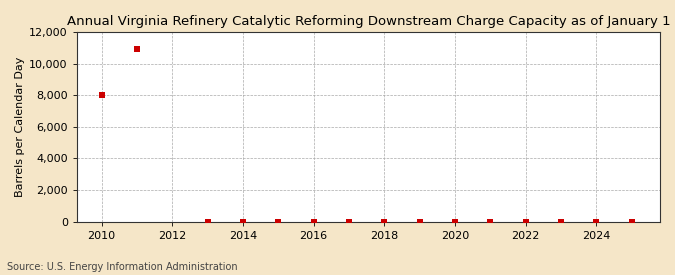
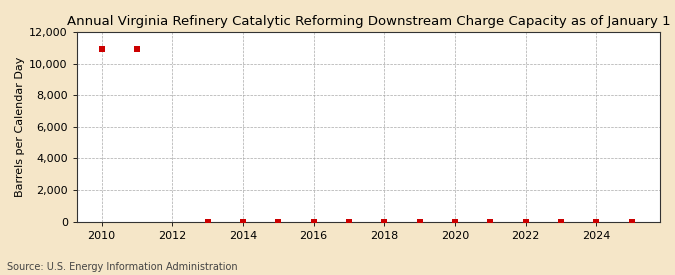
2010: 8,000 -> 10,900
